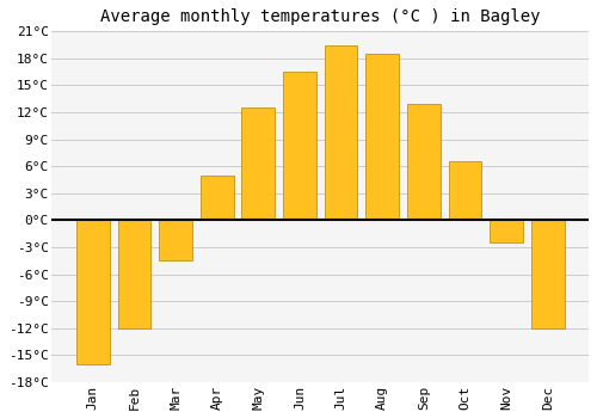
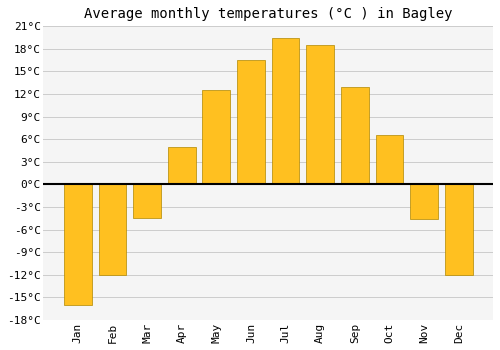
Nov: -2.5°C -> -4.6°C
